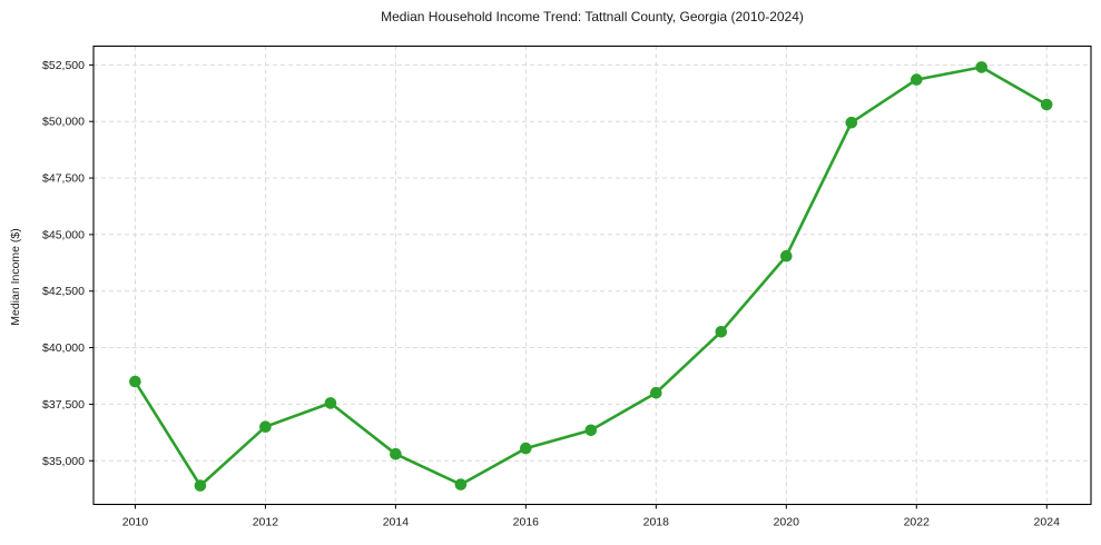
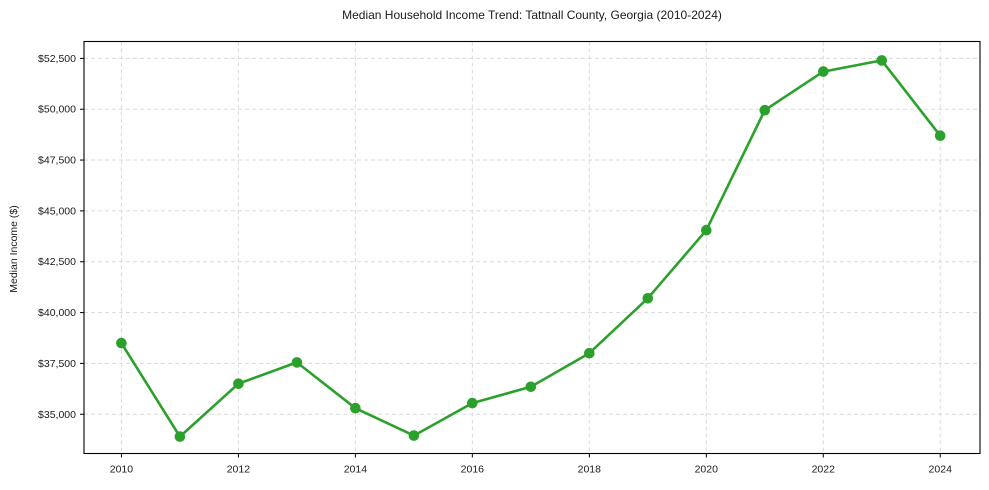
2024: $50800 -> $48700
